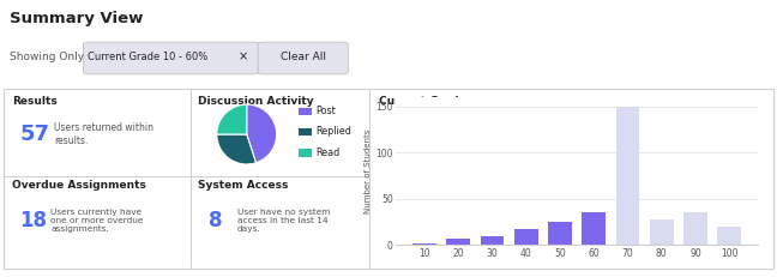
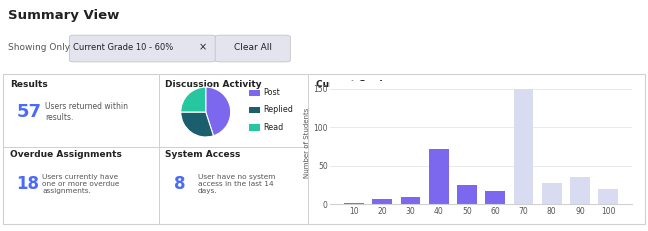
40: 17 -> 72
60: 35 -> 18
